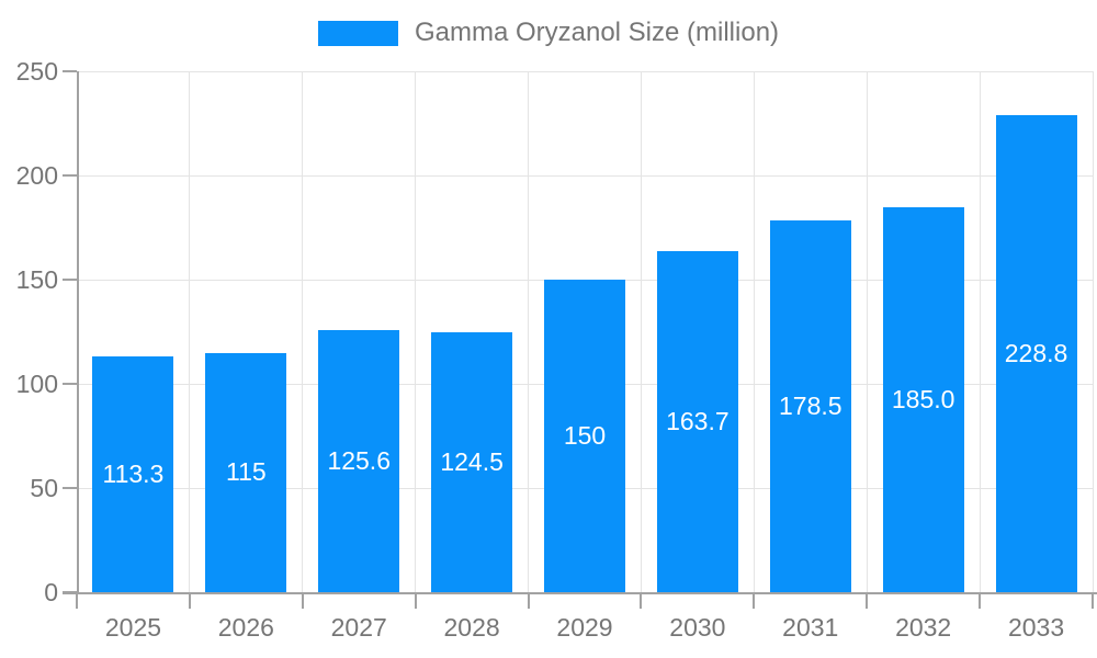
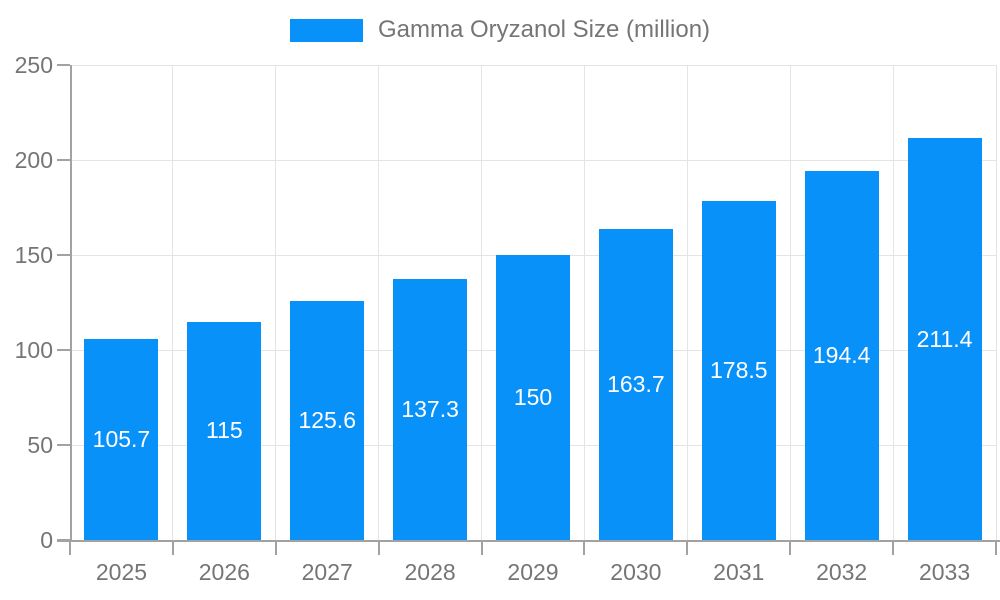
2025: 113.3 -> 105.7
2028: 124.5 -> 137.3
2032: 185.0 -> 194.4
2033: 228.8 -> 211.4
